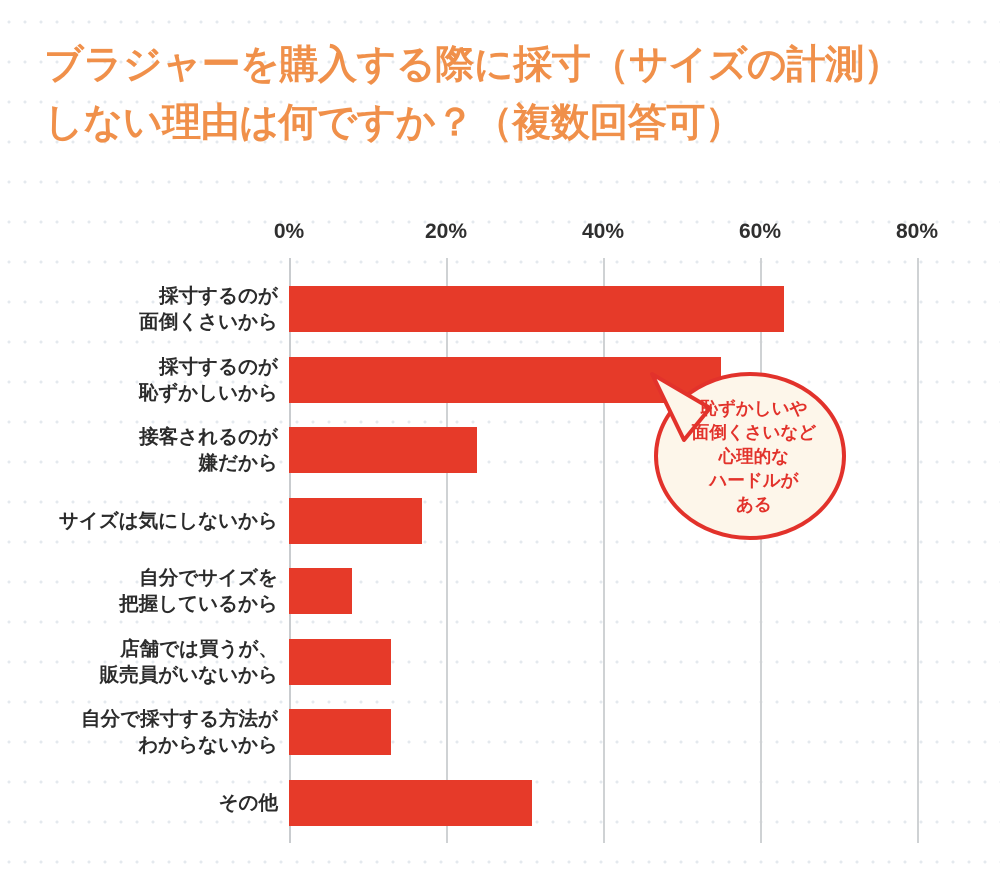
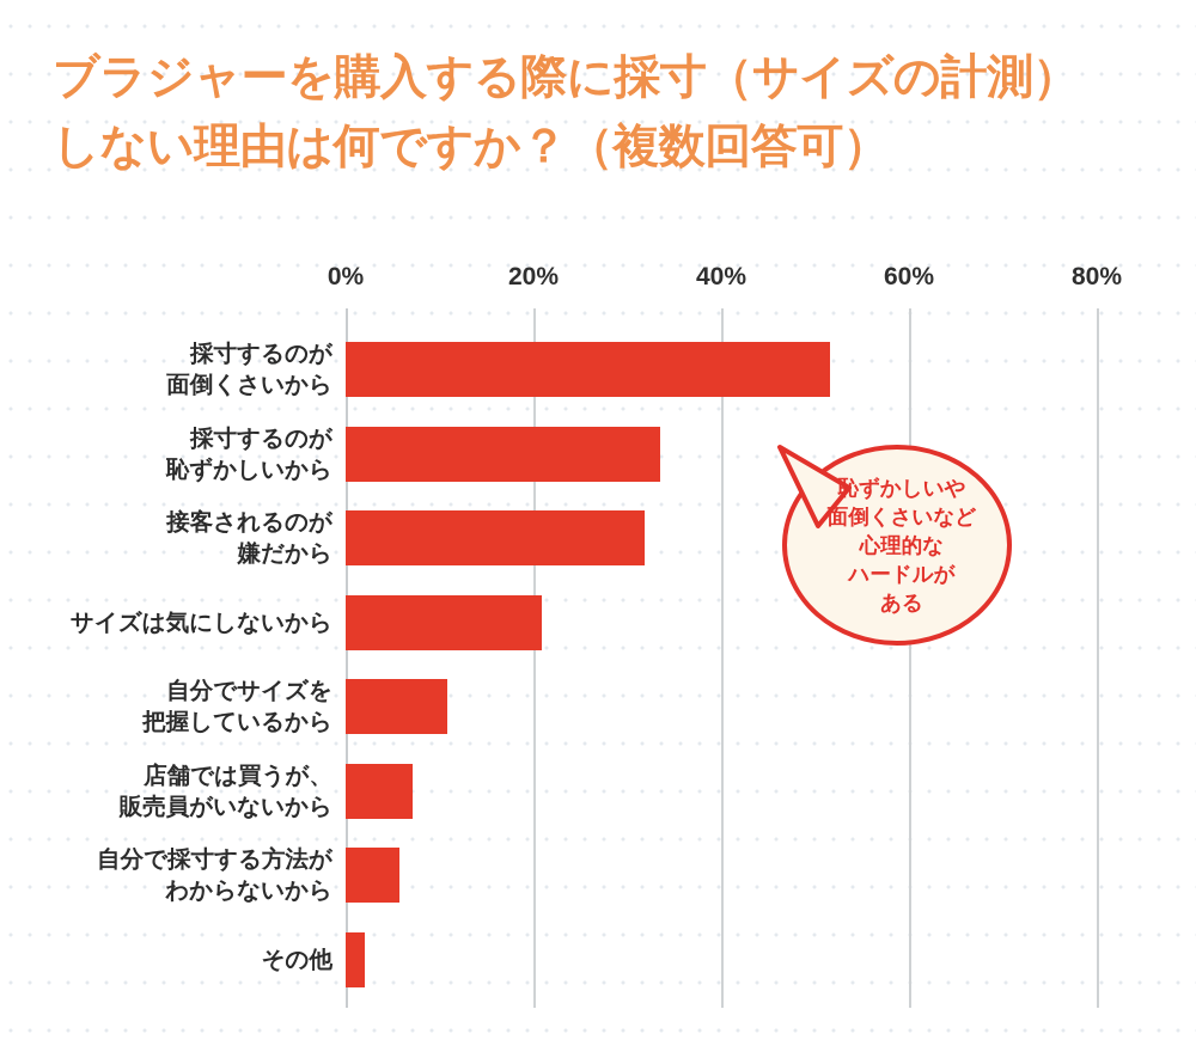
採寸するのが 面倒くさいから: 63% -> 52%
採寸するのが 恥ずかしいから: 55% -> 34%
接客されるのが 嫌だから: 24% -> 32%
サイズは気にしないから: 17% -> 21%
自分でサイズを 把握しているから: 8% -> 11%
店舗では買うが、 販売員がいないから: 13% -> 7%
自分で採寸する方法が わからないから: 13% -> 6%
その他: 31% -> 2%
